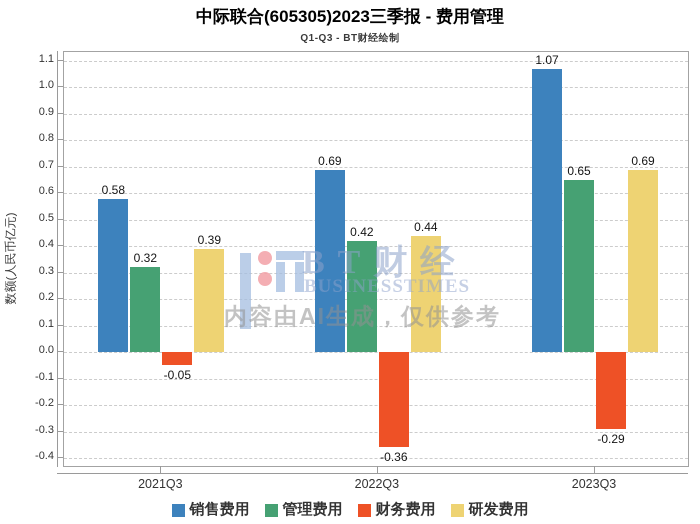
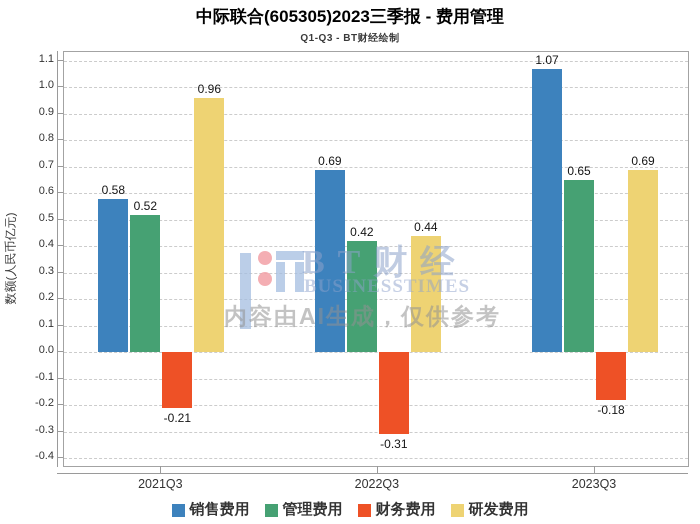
管理费用/2021Q3: 0.32 -> 0.52
财务费用/2021Q3: -0.05 -> -0.21
研发费用/2021Q3: 0.39 -> 0.96
财务费用/2022Q3: -0.36 -> -0.31
财务费用/2023Q3: -0.29 -> -0.18
